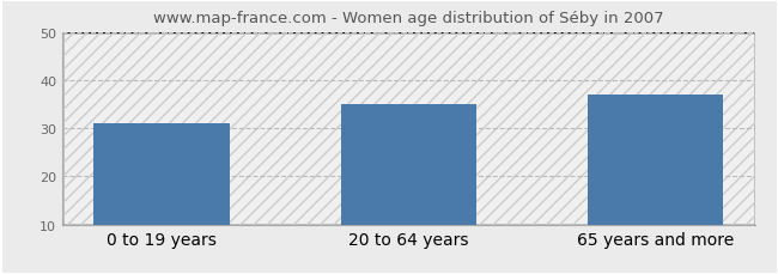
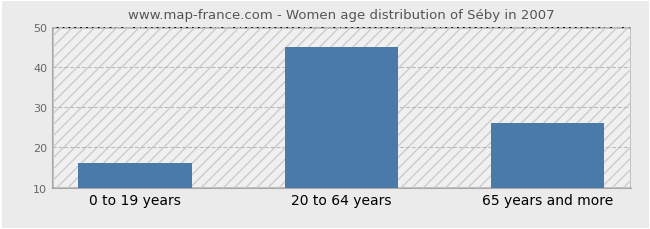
0 to 19 years: 31 -> 16
20 to 64 years: 35 -> 45
65 years and more: 37 -> 26
